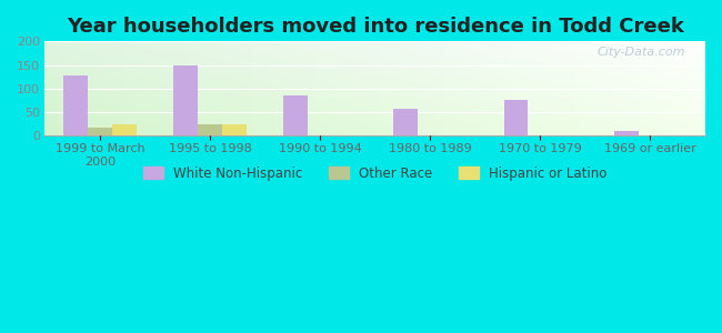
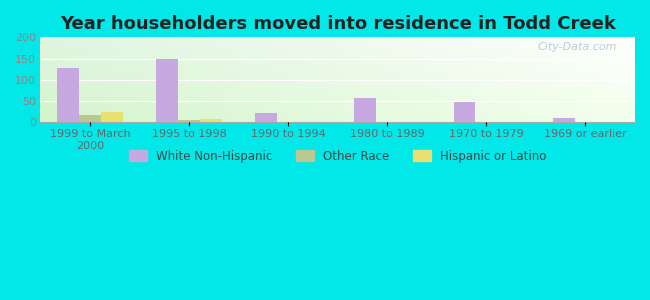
Other Race/1995 to 1998: 25 -> 6
Hispanic or Latino/1995 to 1998: 25 -> 7
White Non-Hispanic/1990 to 1994: 85 -> 23
White Non-Hispanic/1970 to 1979: 75 -> 48
